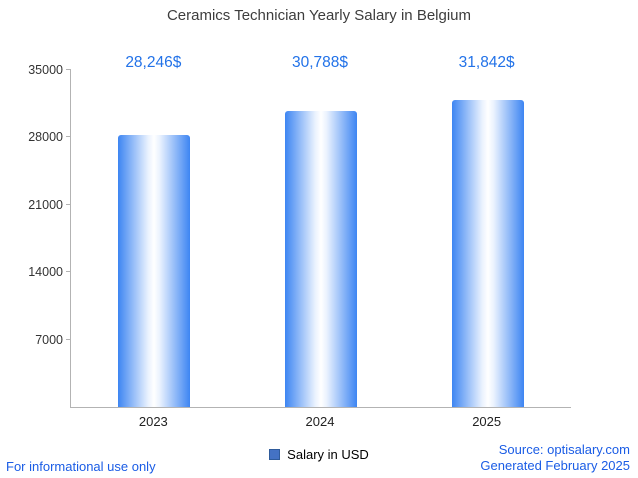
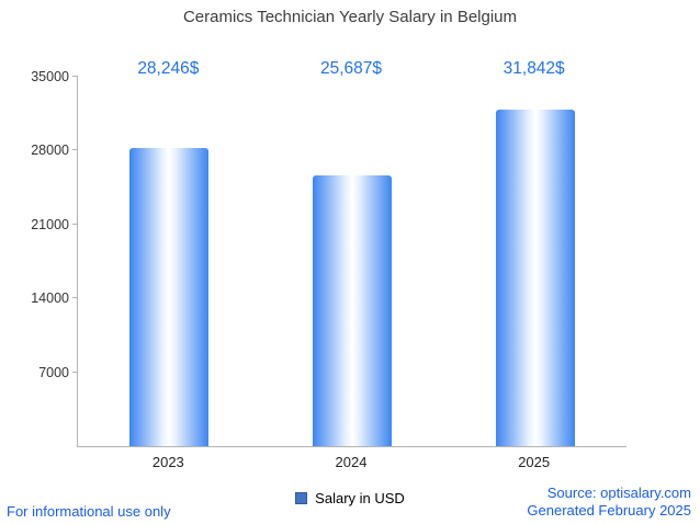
2024: 30,788 -> 25,687
